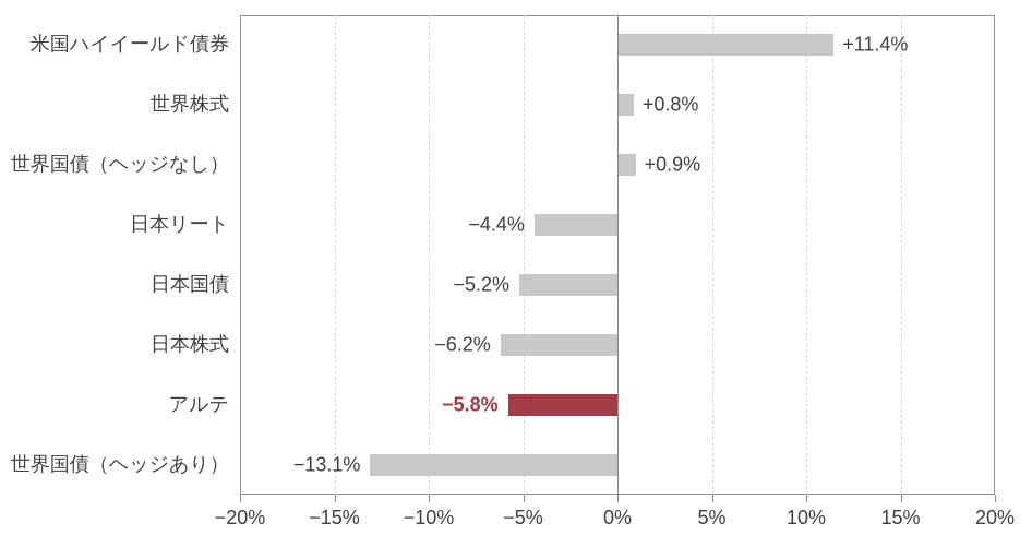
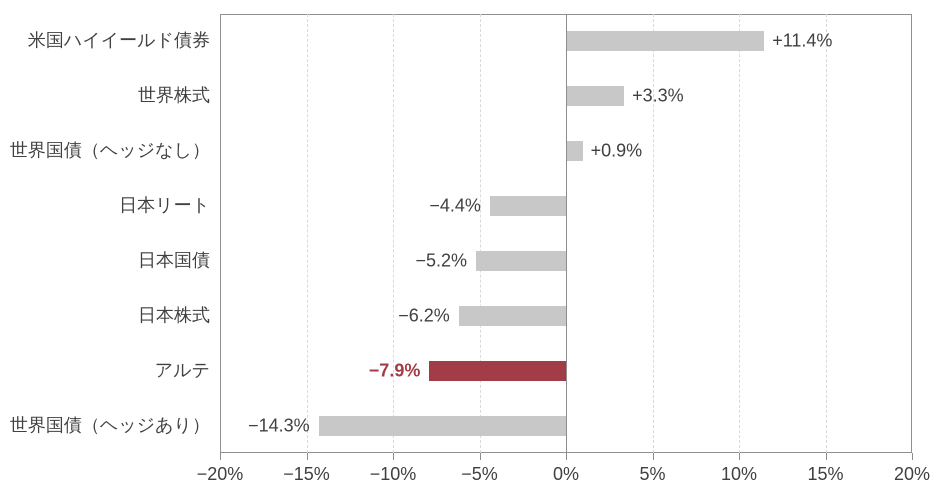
世界株式: +0.8% -> +3.3%
アルテ: −5.8% -> −7.9%
世界国債（ヘッジあり）: −13.1% -> −14.3%
